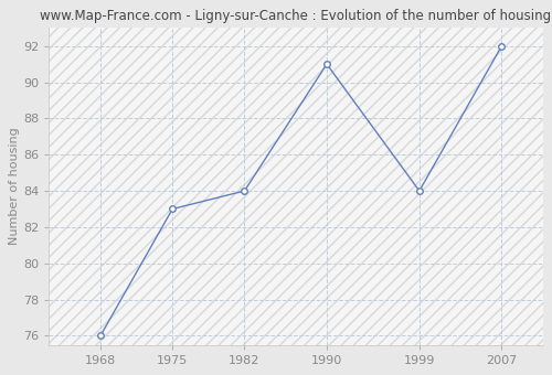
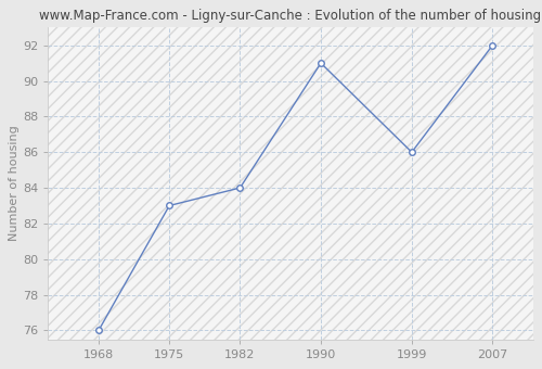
1999: 84 -> 86
